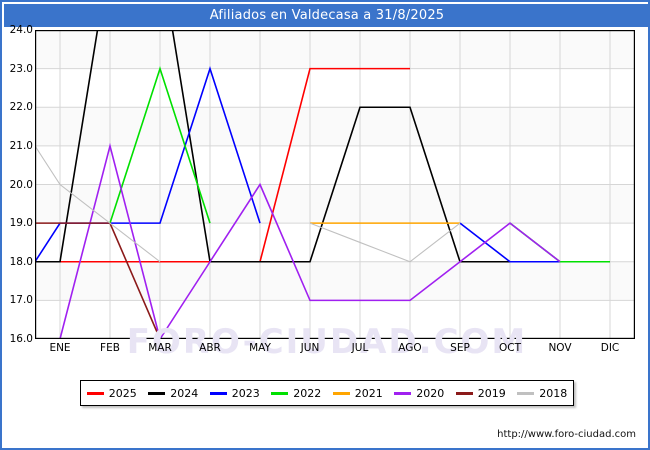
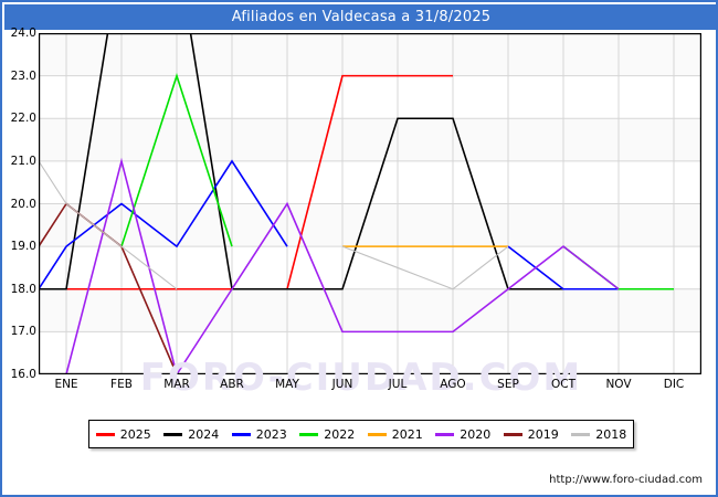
2019/ENE: 19 -> 20
2023/FEB: 19 -> 20
2023/ABR: 23 -> 21
